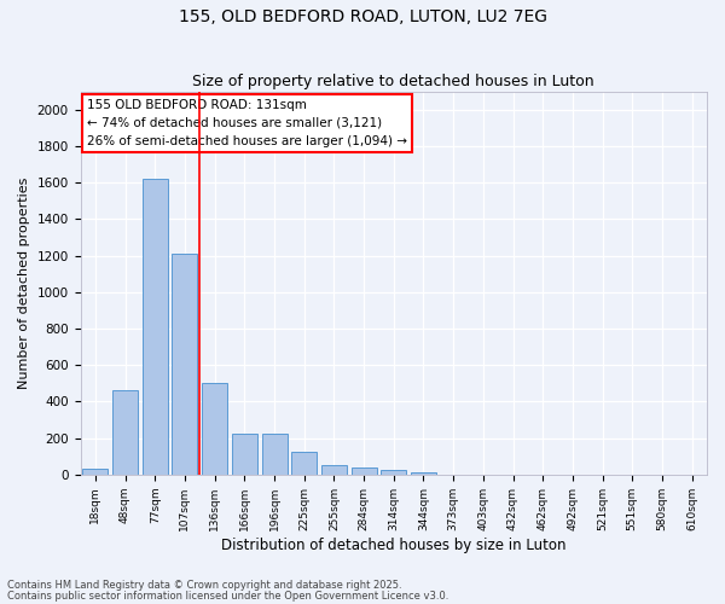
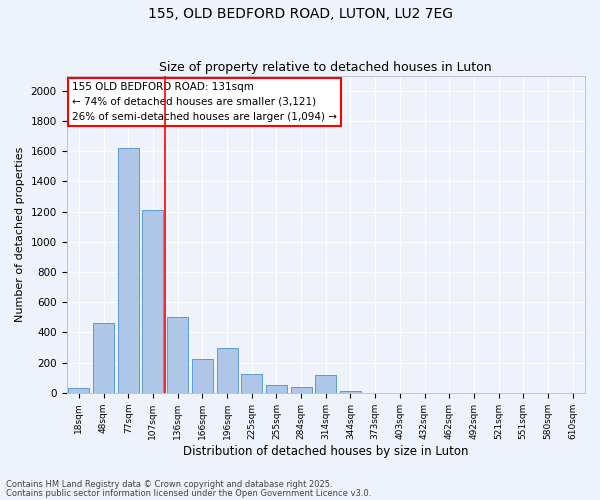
196sqm: 220 -> 300
314sqm: 20 -> 120
